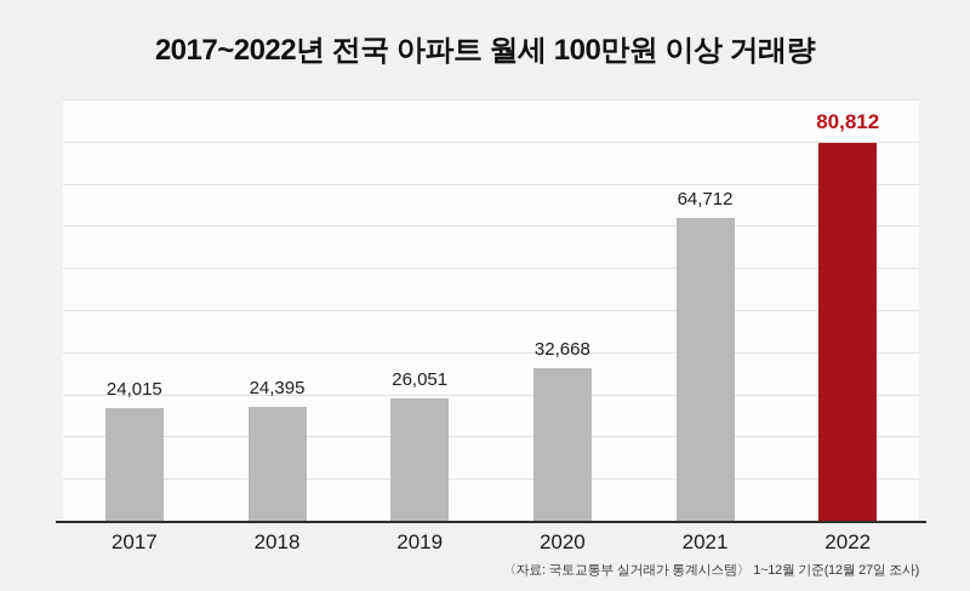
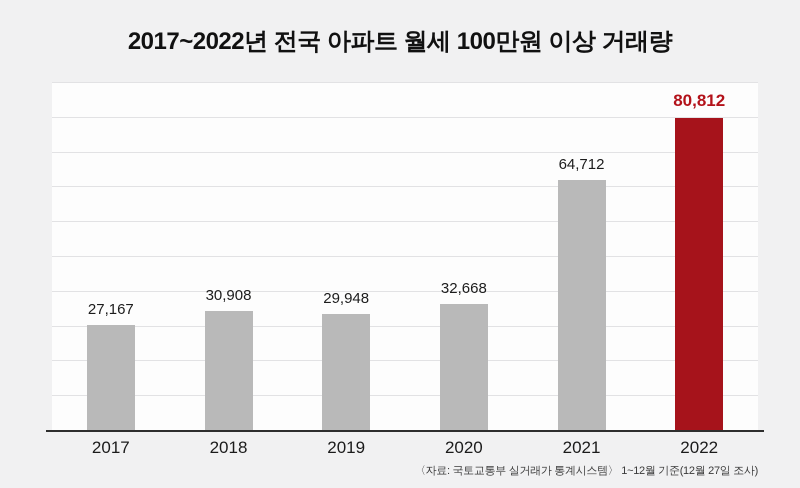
2017: 24,015 -> 27,167
2018: 24,395 -> 30,908
2019: 26,051 -> 29,948
